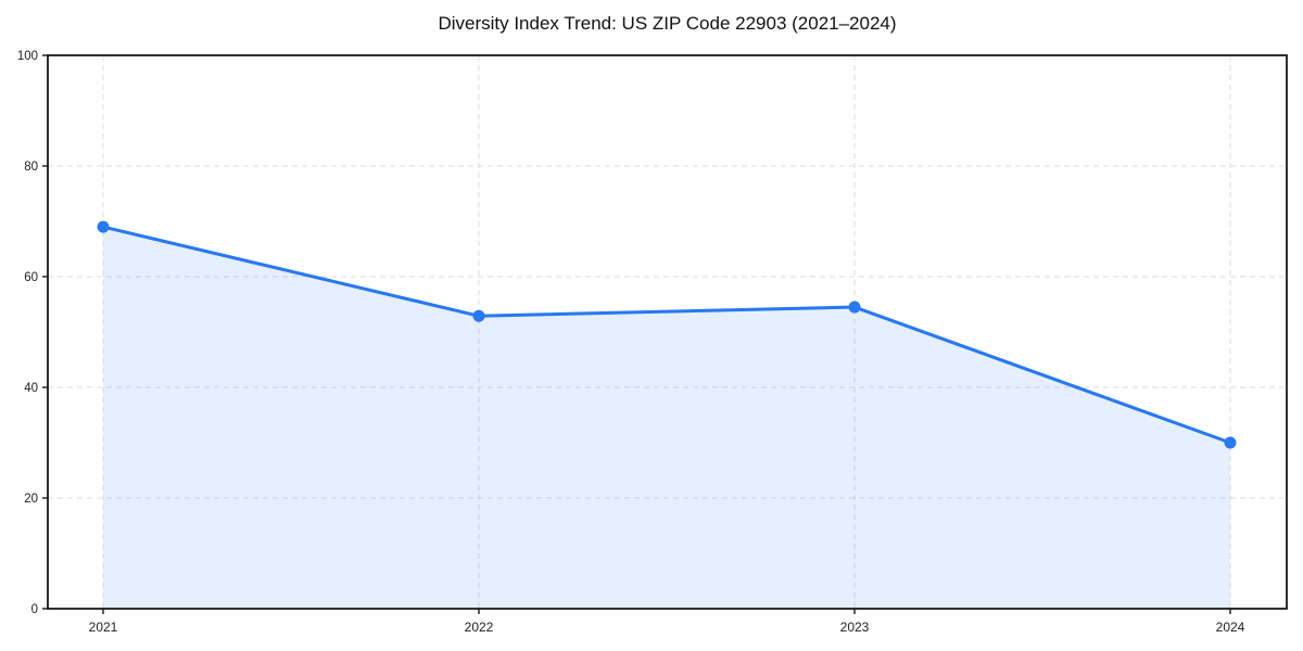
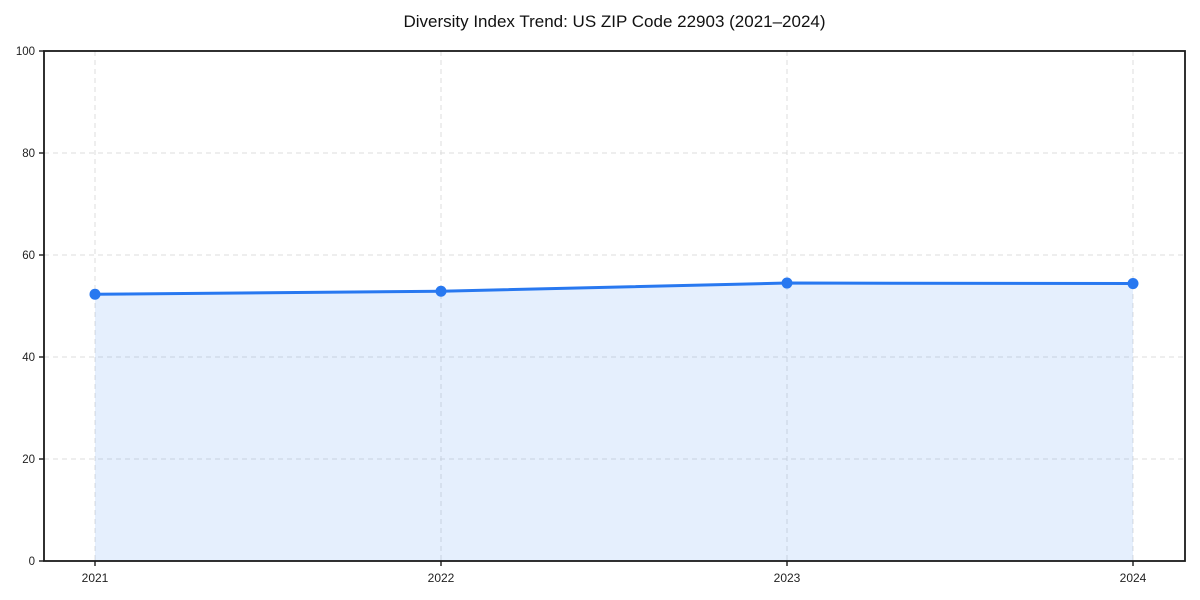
2021: 69 -> 52
2024: 30 -> 54
